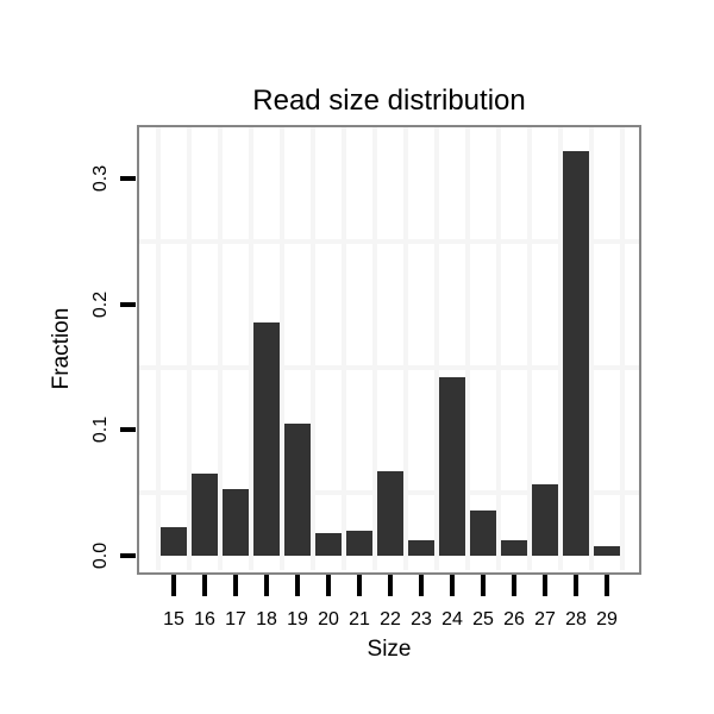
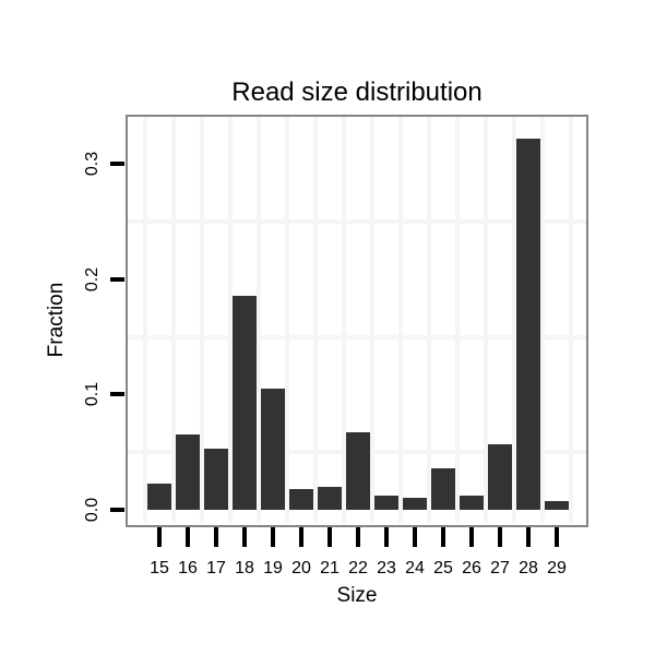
24: 0.142 -> 0.010
